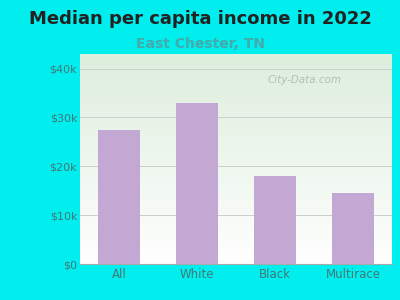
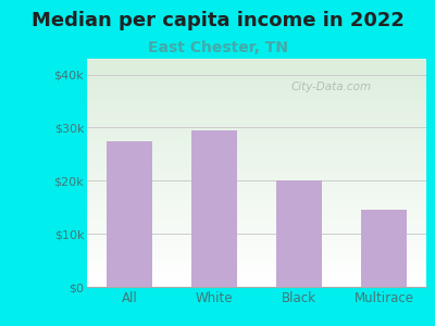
White: $33.0k -> $29.5k
Black: $18.0k -> $20.0k
